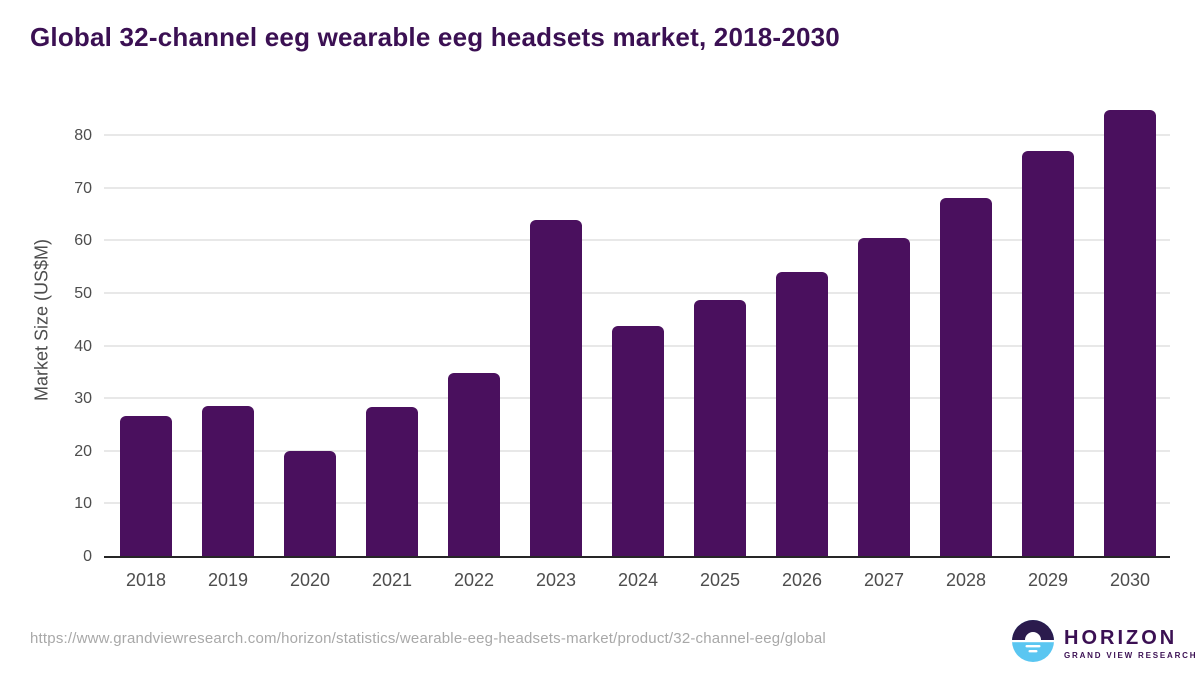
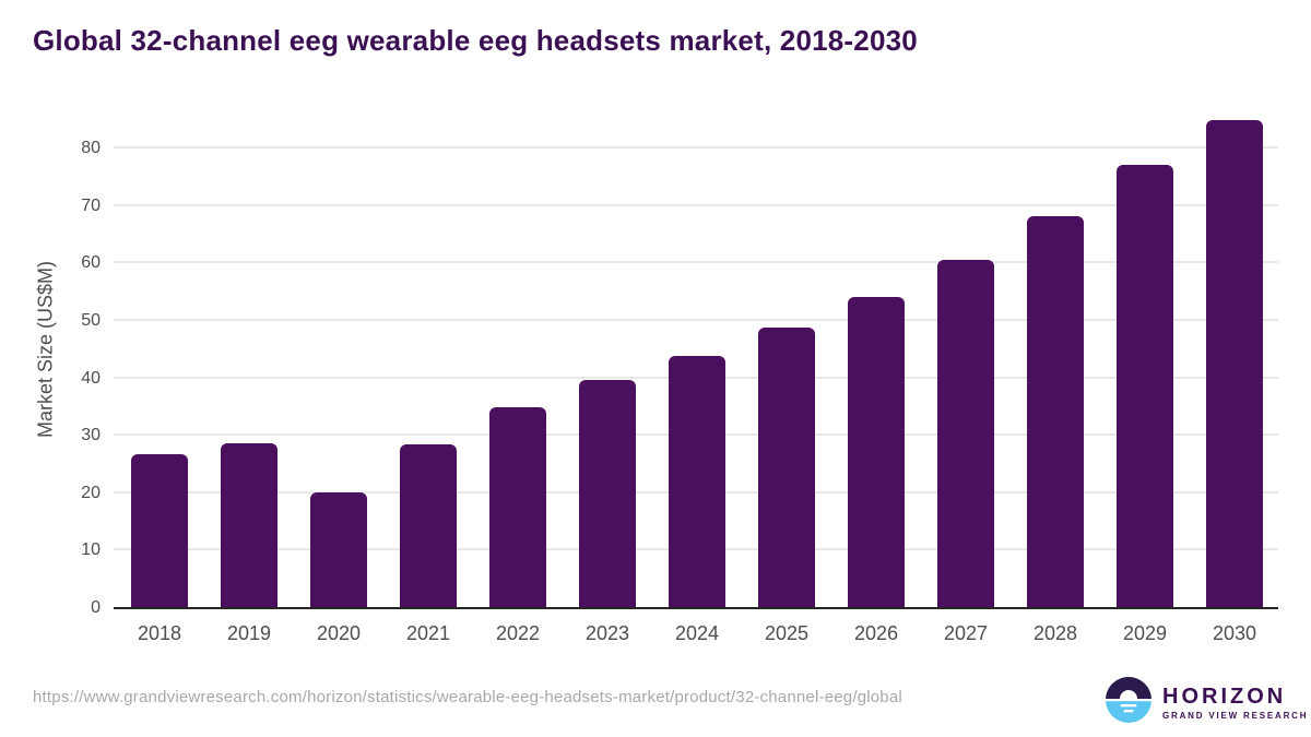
2023: 64 -> 40
